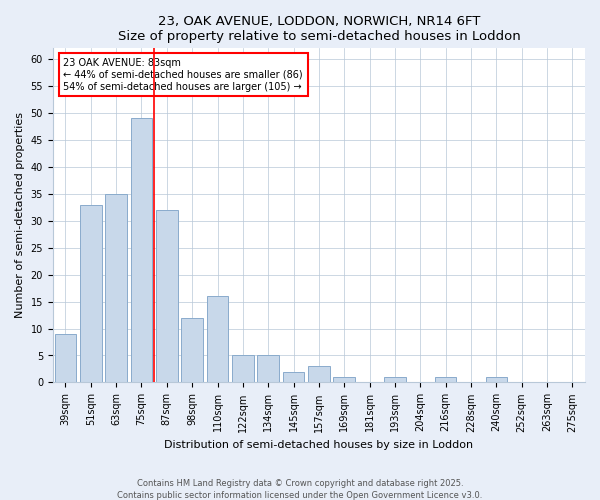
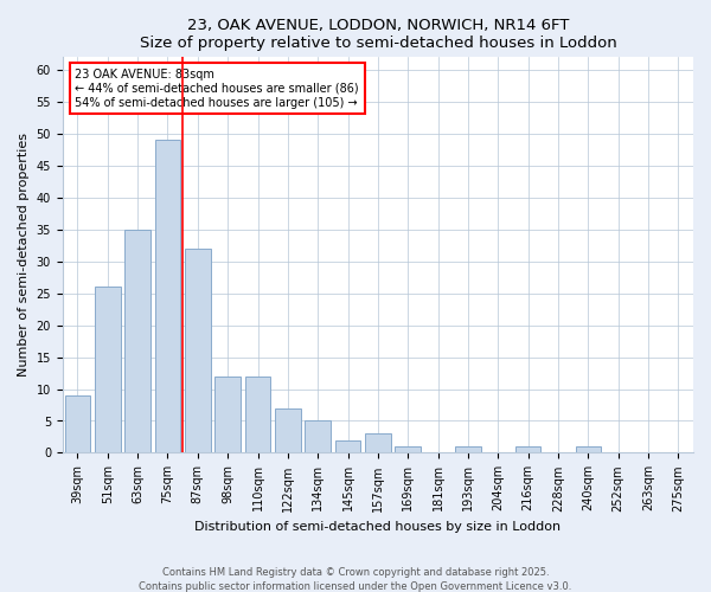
51sqm: 33 -> 26
110sqm: 16 -> 12
122sqm: 5 -> 7
